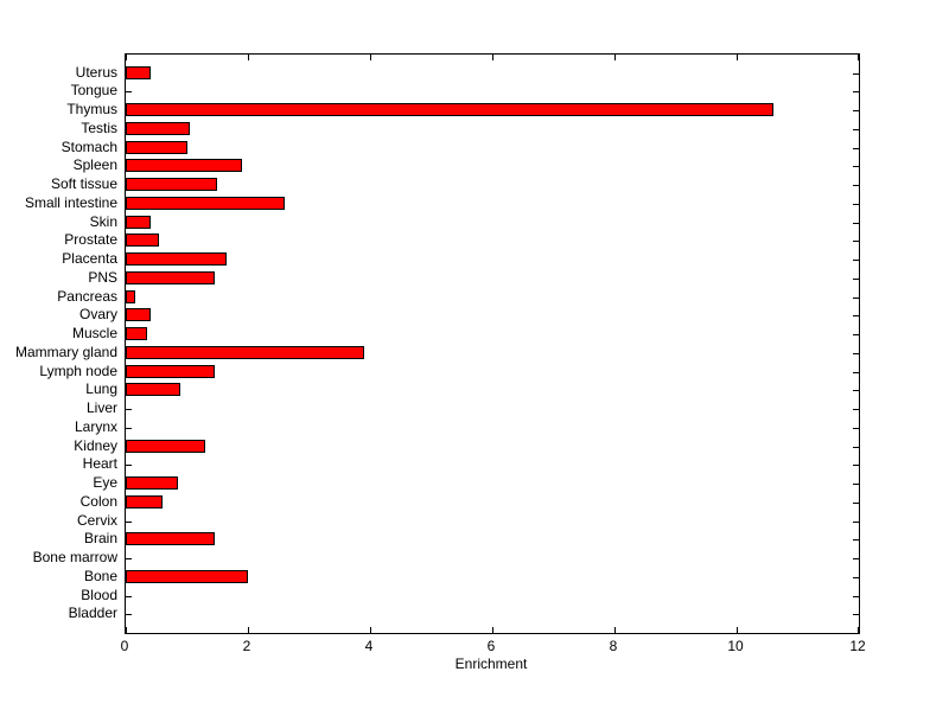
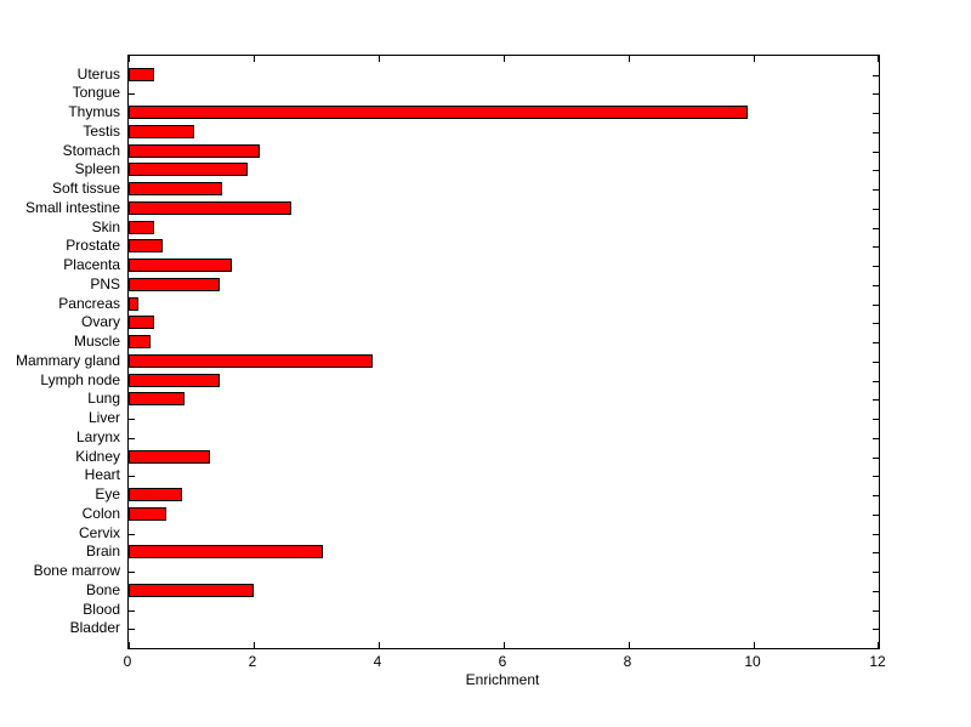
Thymus: 10.6 -> 9.9
Stomach: 1.0 -> 2.1
Brain: 1.4 -> 3.1
